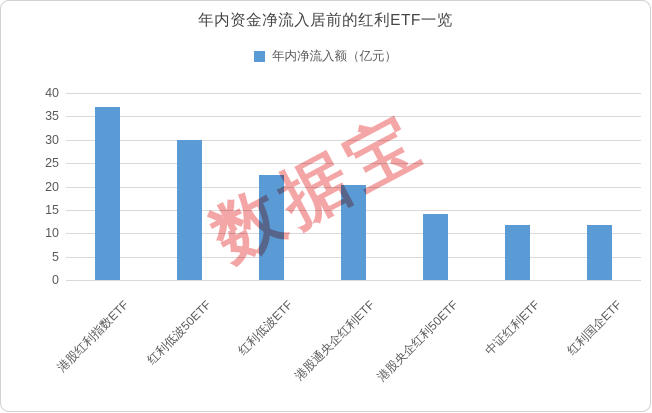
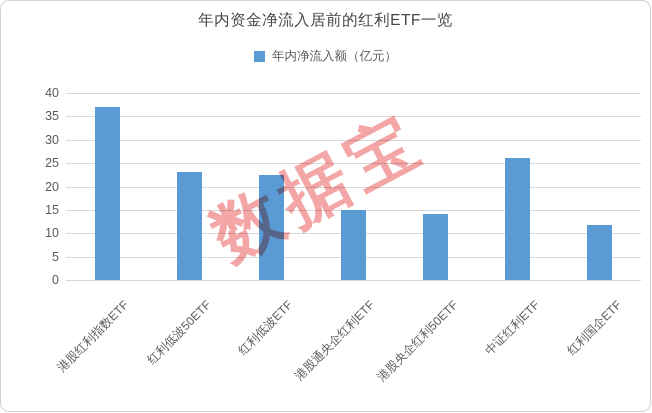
红利低波50ETF: 30 -> 23
港股通央企红利ETF: 20 -> 15
中证红利ETF: 12 -> 26
